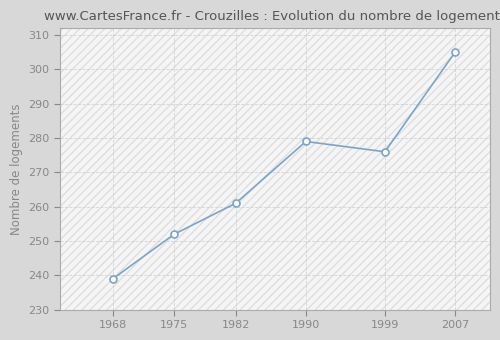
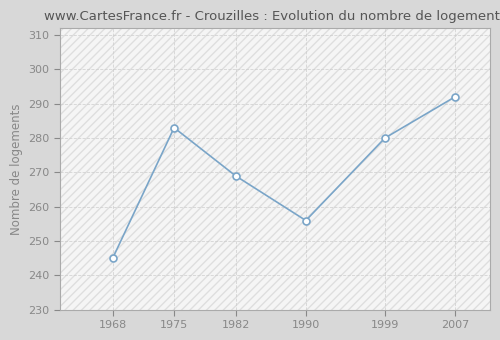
1968: 239 -> 245
1975: 252 -> 283
1982: 261 -> 269
1990: 279 -> 256
1999: 276 -> 280
2007: 305 -> 292
